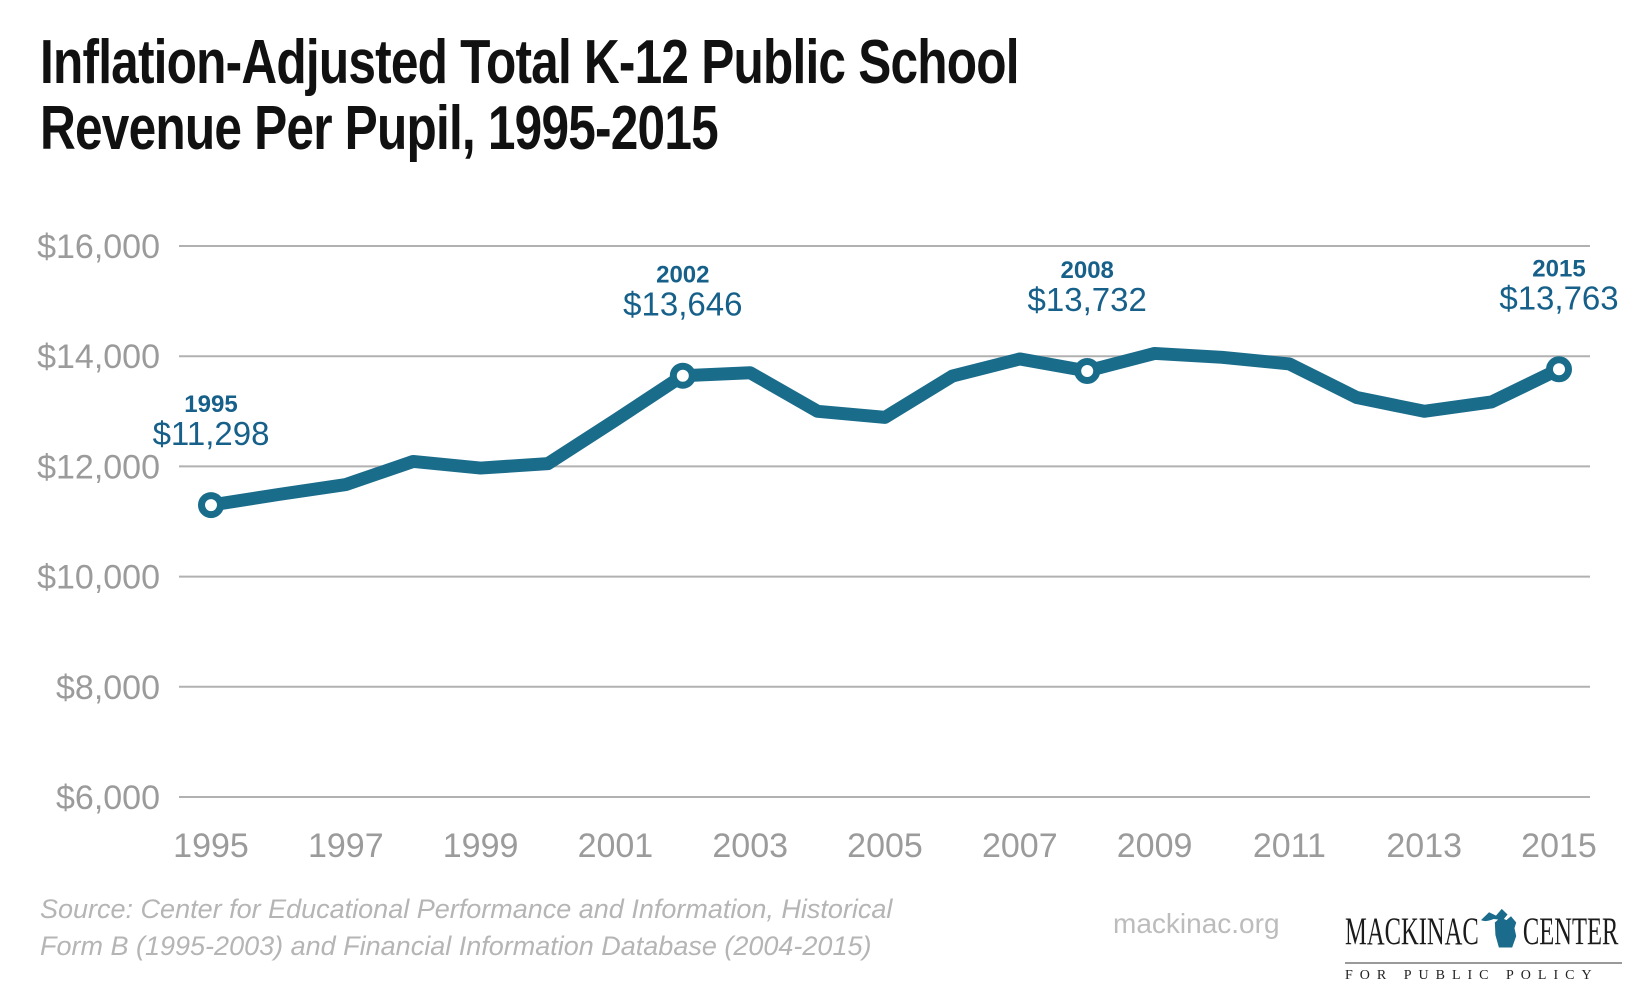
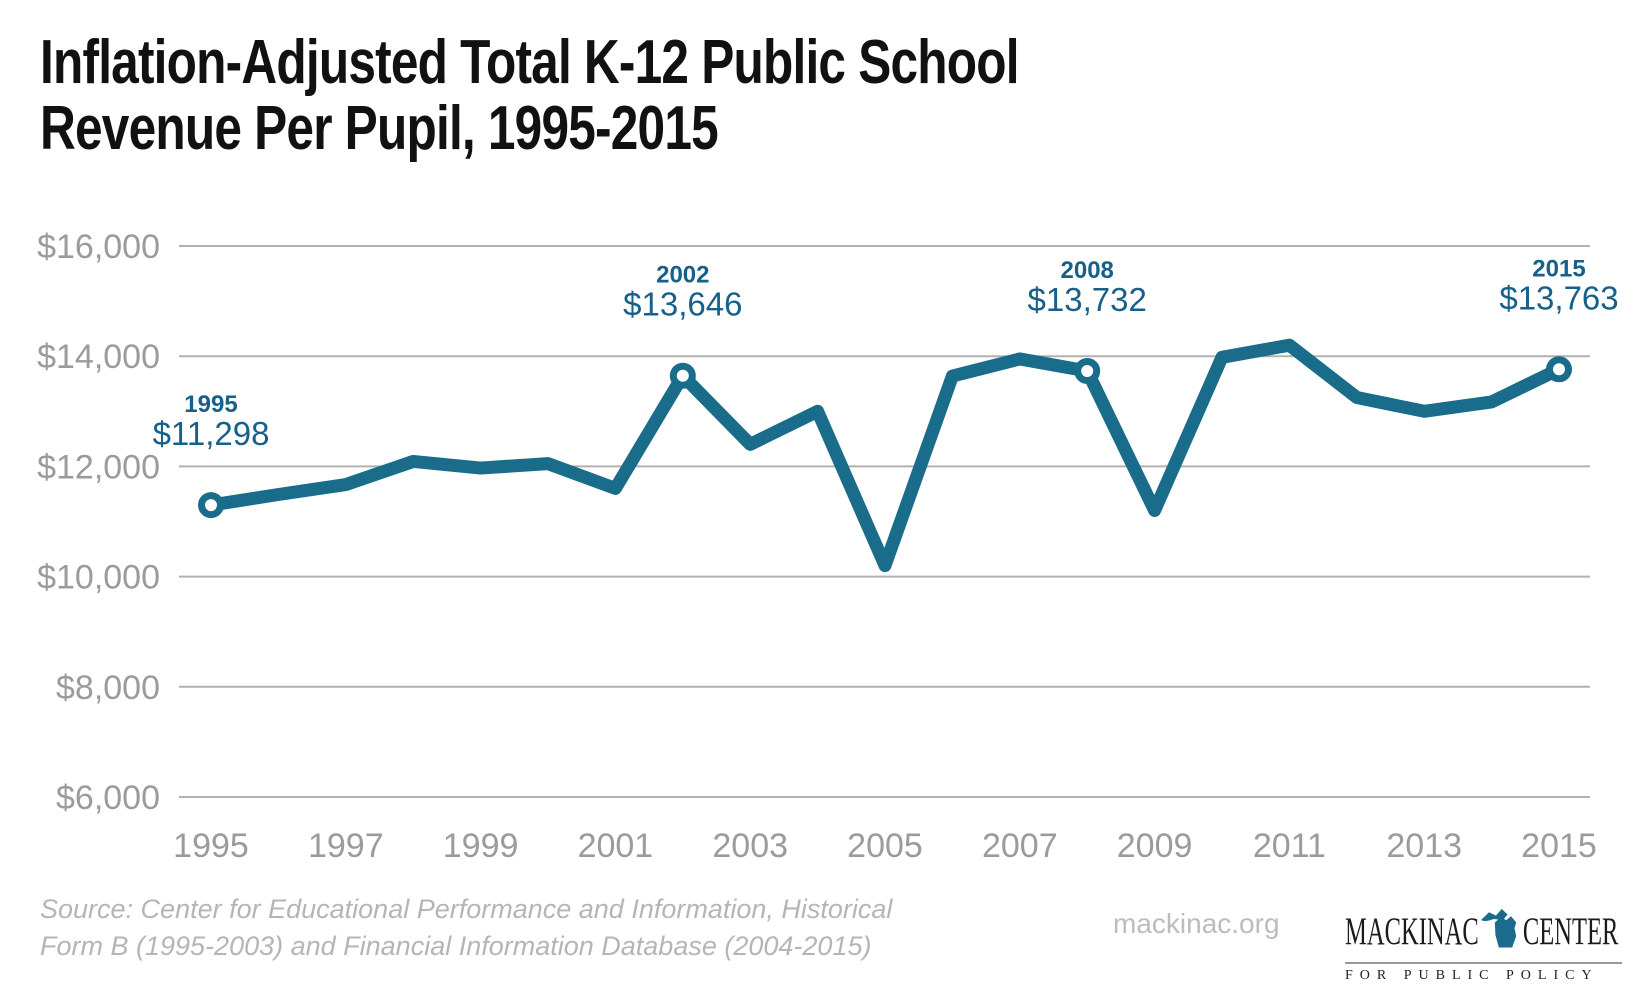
2001: $12800 -> $11600
2003: $13700 -> $12400
2005: $12900 -> $10200
2009: $14000 -> $11200
2011: $13900 -> $14200
